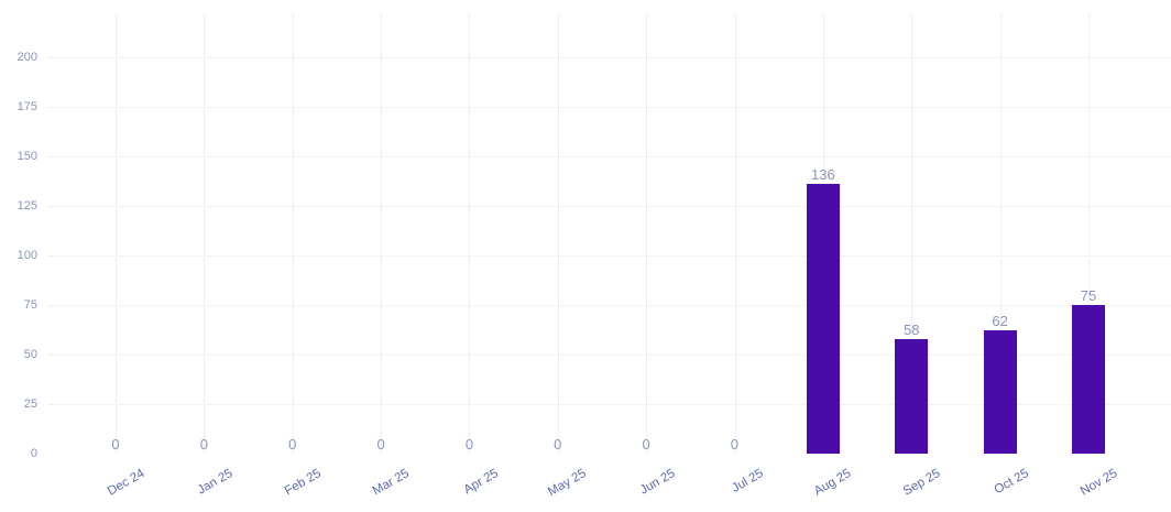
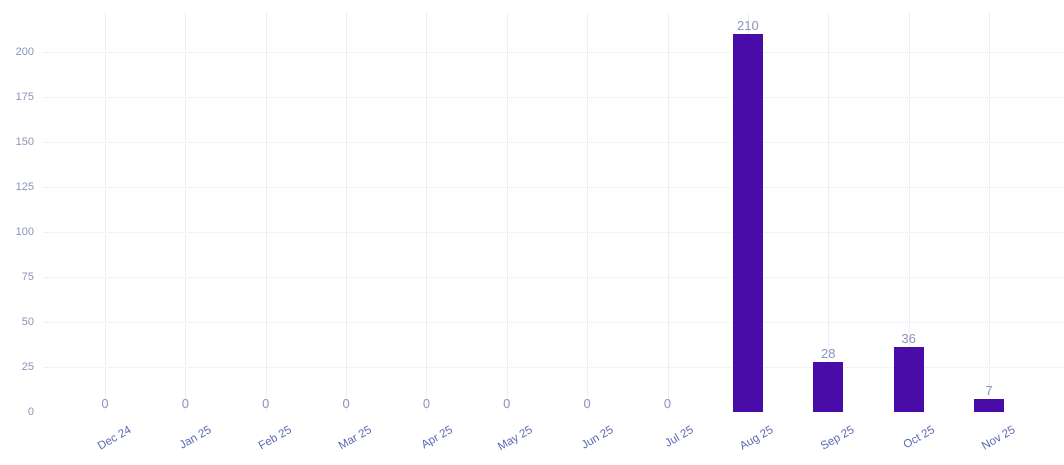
Aug 25: 136 -> 210
Sep 25: 58 -> 28
Oct 25: 62 -> 36
Nov 25: 75 -> 7
